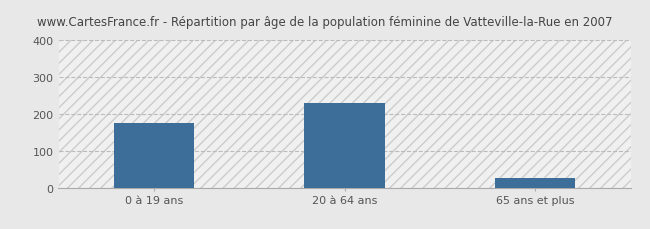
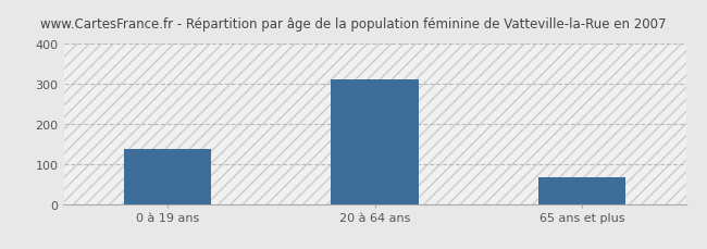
0 à 19 ans: 175 -> 137
20 à 64 ans: 230 -> 312
65 ans et plus: 25 -> 68
